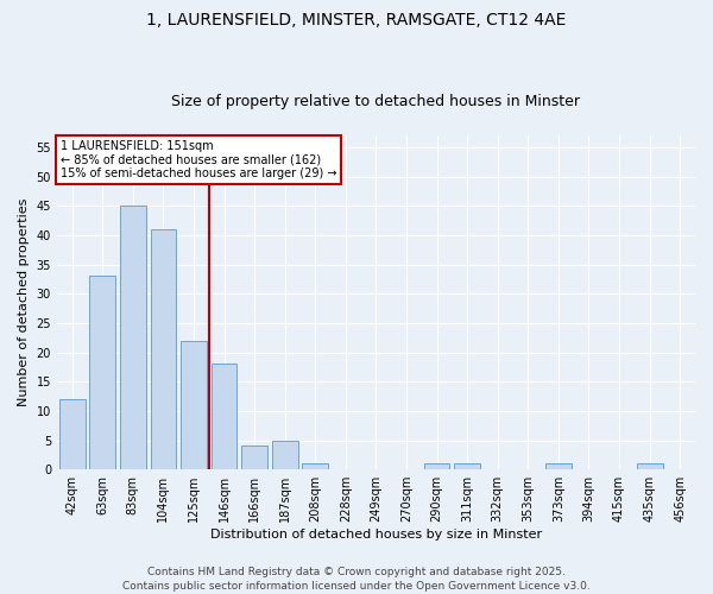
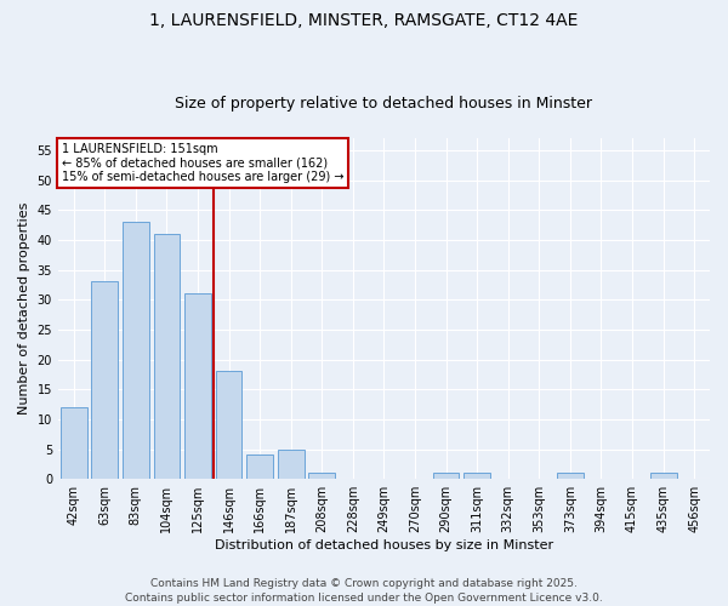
83sqm: 45 -> 43
125sqm: 22 -> 31
